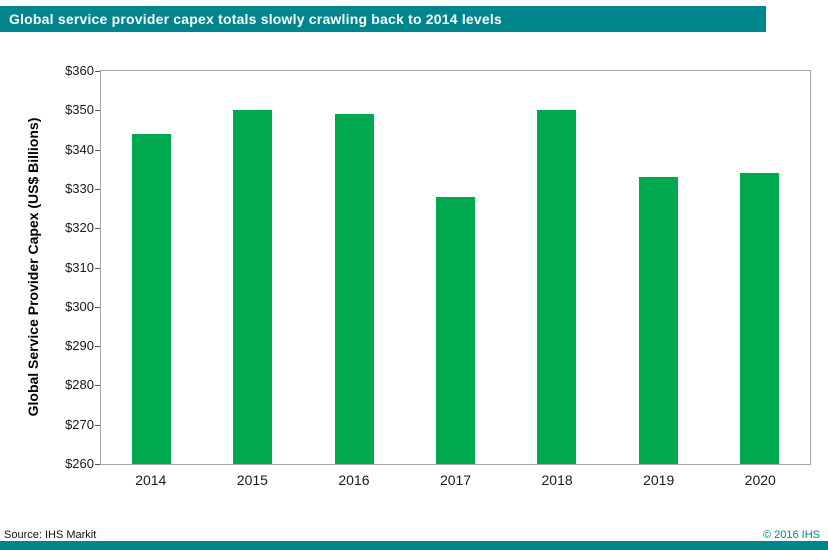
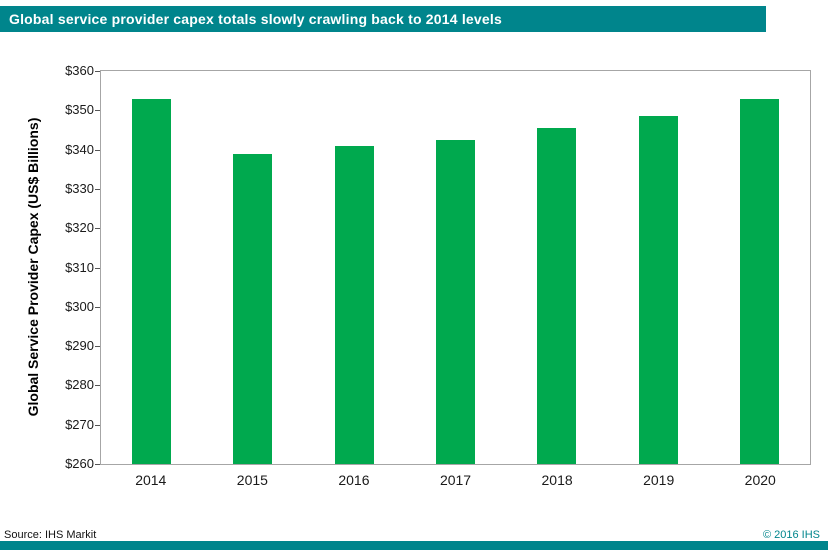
2014: $344 -> $353
2015: $350 -> $339
2016: $349 -> $341
2017: $328 -> $342
2018: $350 -> $346
2019: $333 -> $348
2020: $334 -> $353
